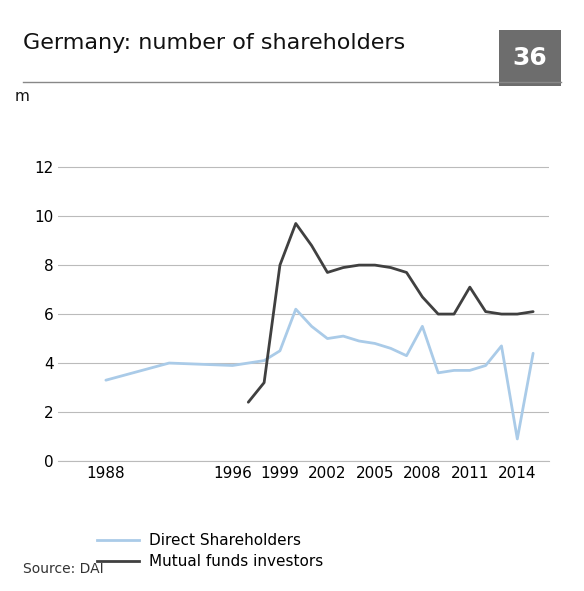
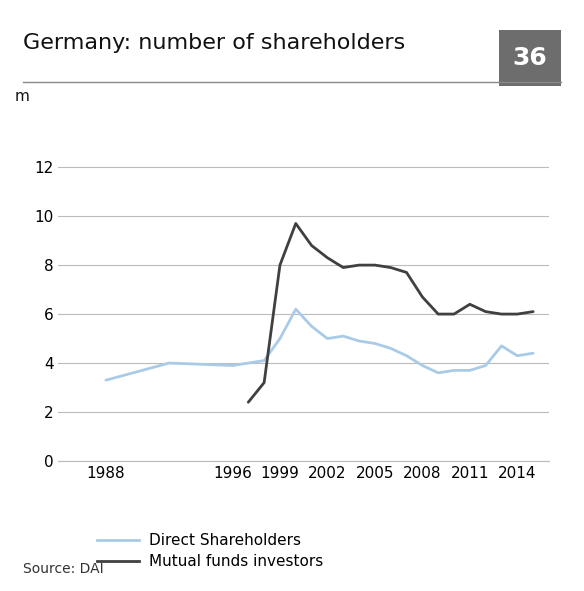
Direct Shareholders/1999: 4.5 -> 5.0
Mutual funds investors/2002: 7.7 -> 8.3
Direct Shareholders/2008: 5.5 -> 3.9
Mutual funds investors/2011: 7.1 -> 6.4
Direct Shareholders/2014: 0.9 -> 4.3
